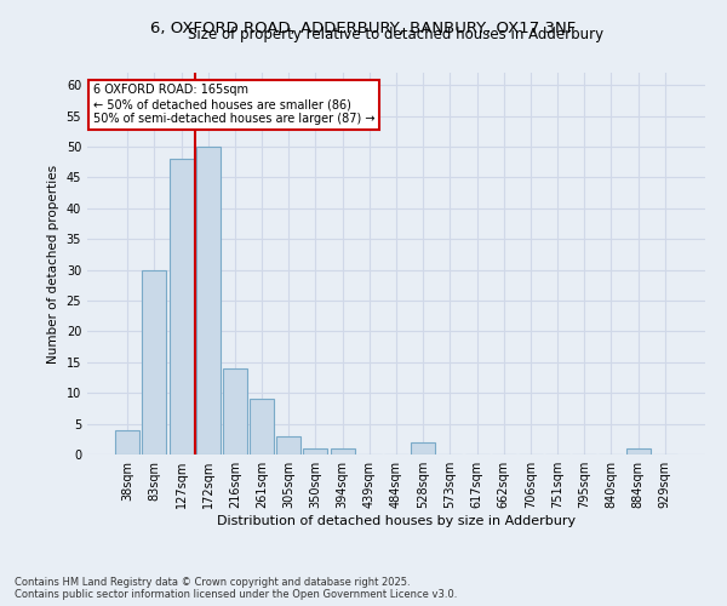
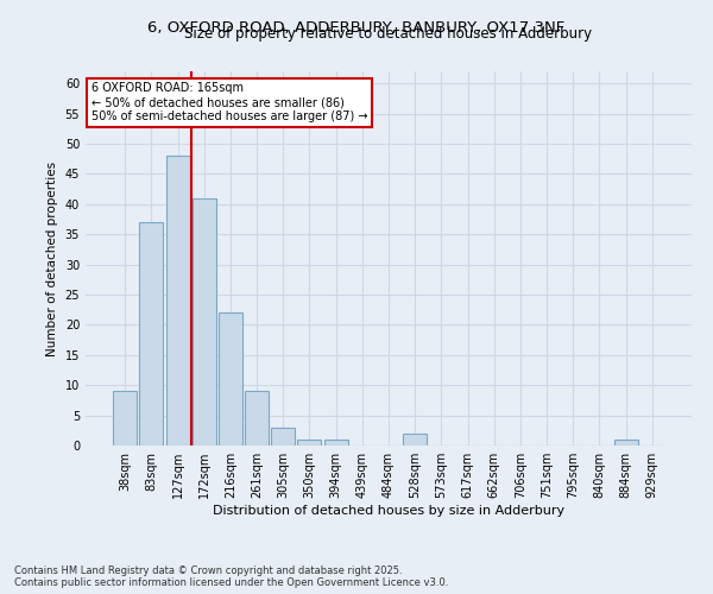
38sqm: 4 -> 9
83sqm: 30 -> 37
172sqm: 50 -> 41
216sqm: 14 -> 22
